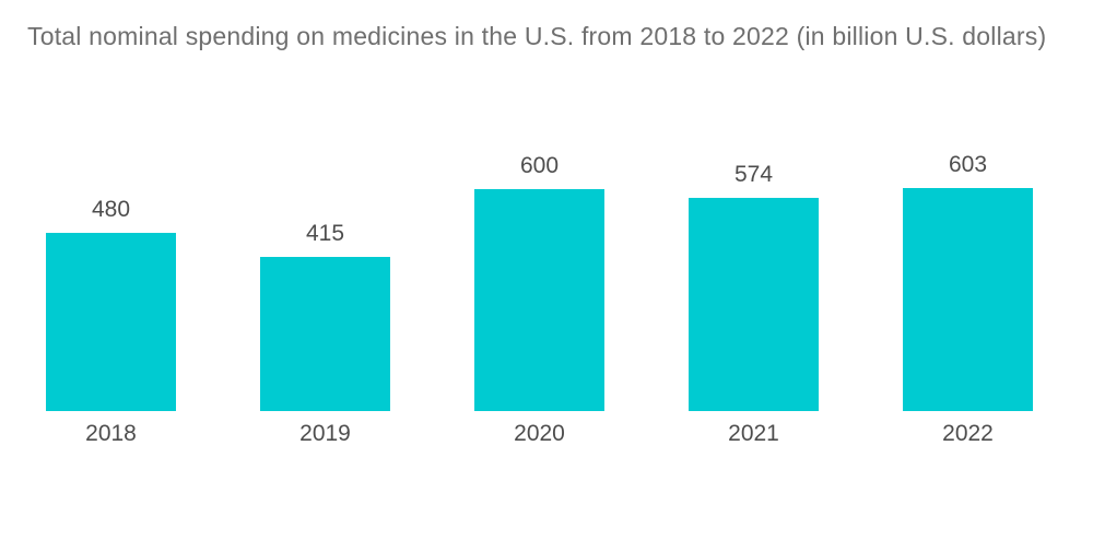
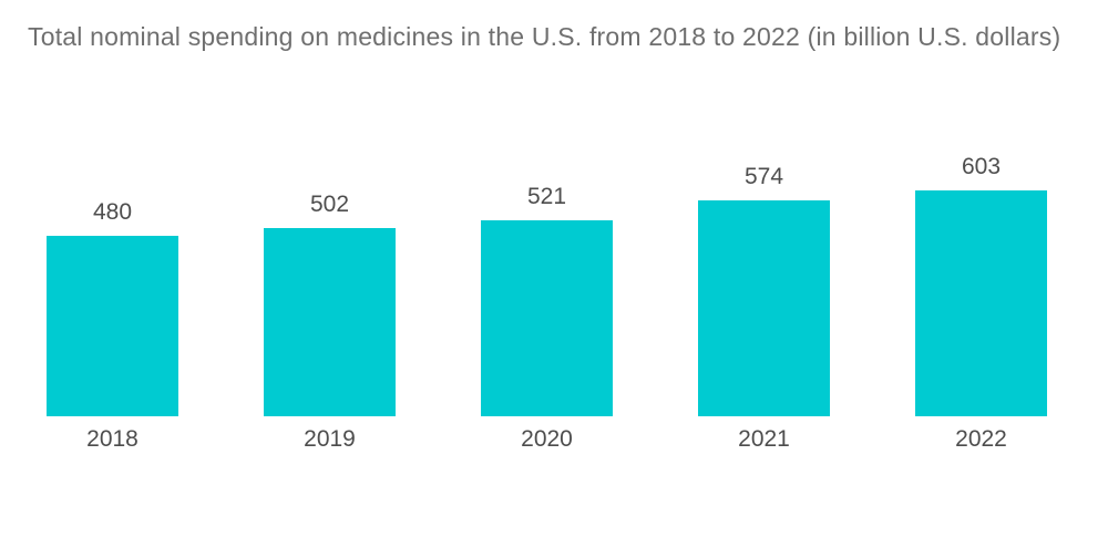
2019: 415 -> 502
2020: 600 -> 521
